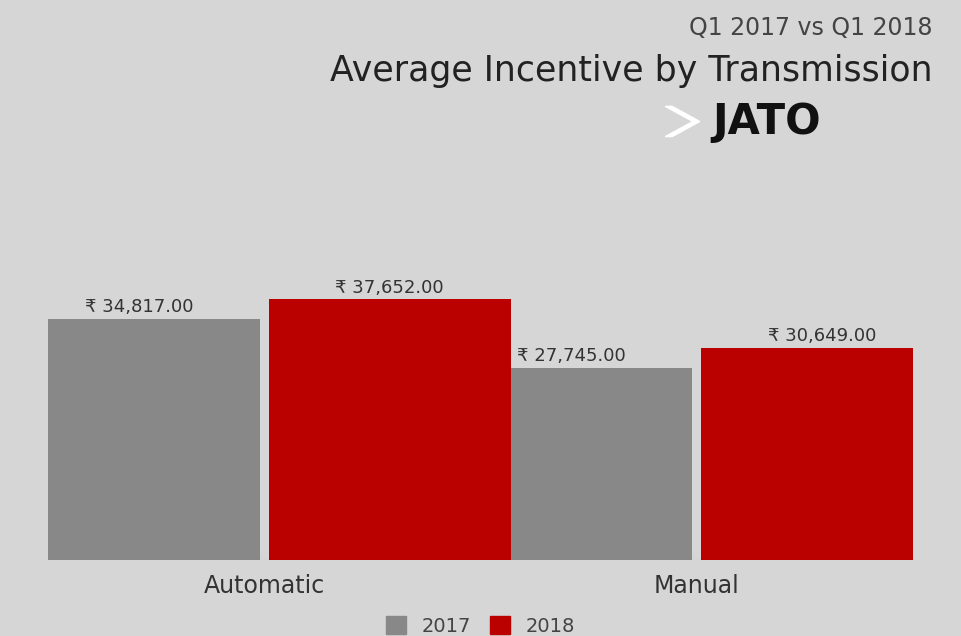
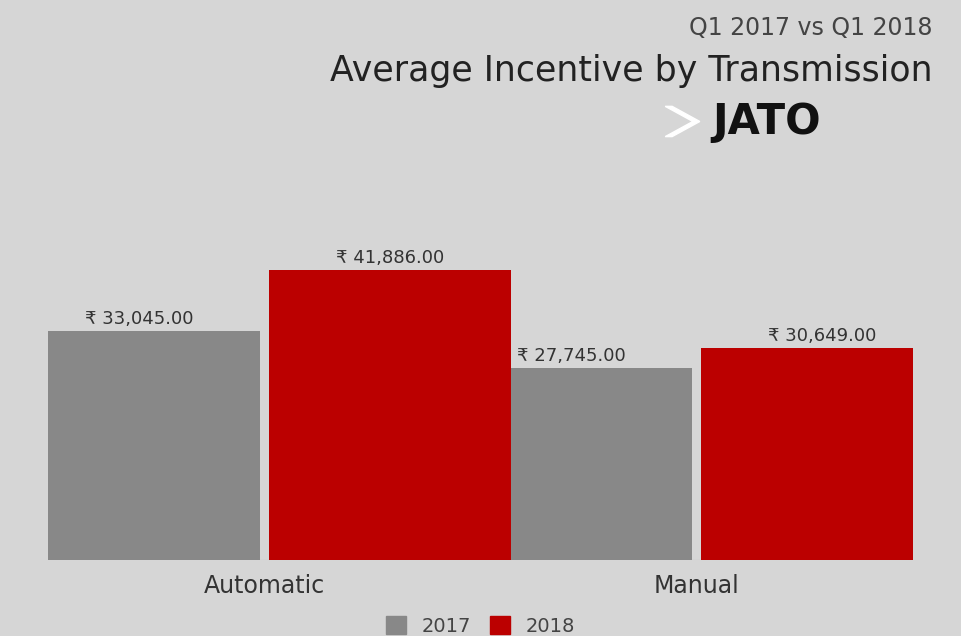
2017/Automatic: 34,817.00 -> 33,045.00
2018/Automatic: 37,652.00 -> 41,886.00
